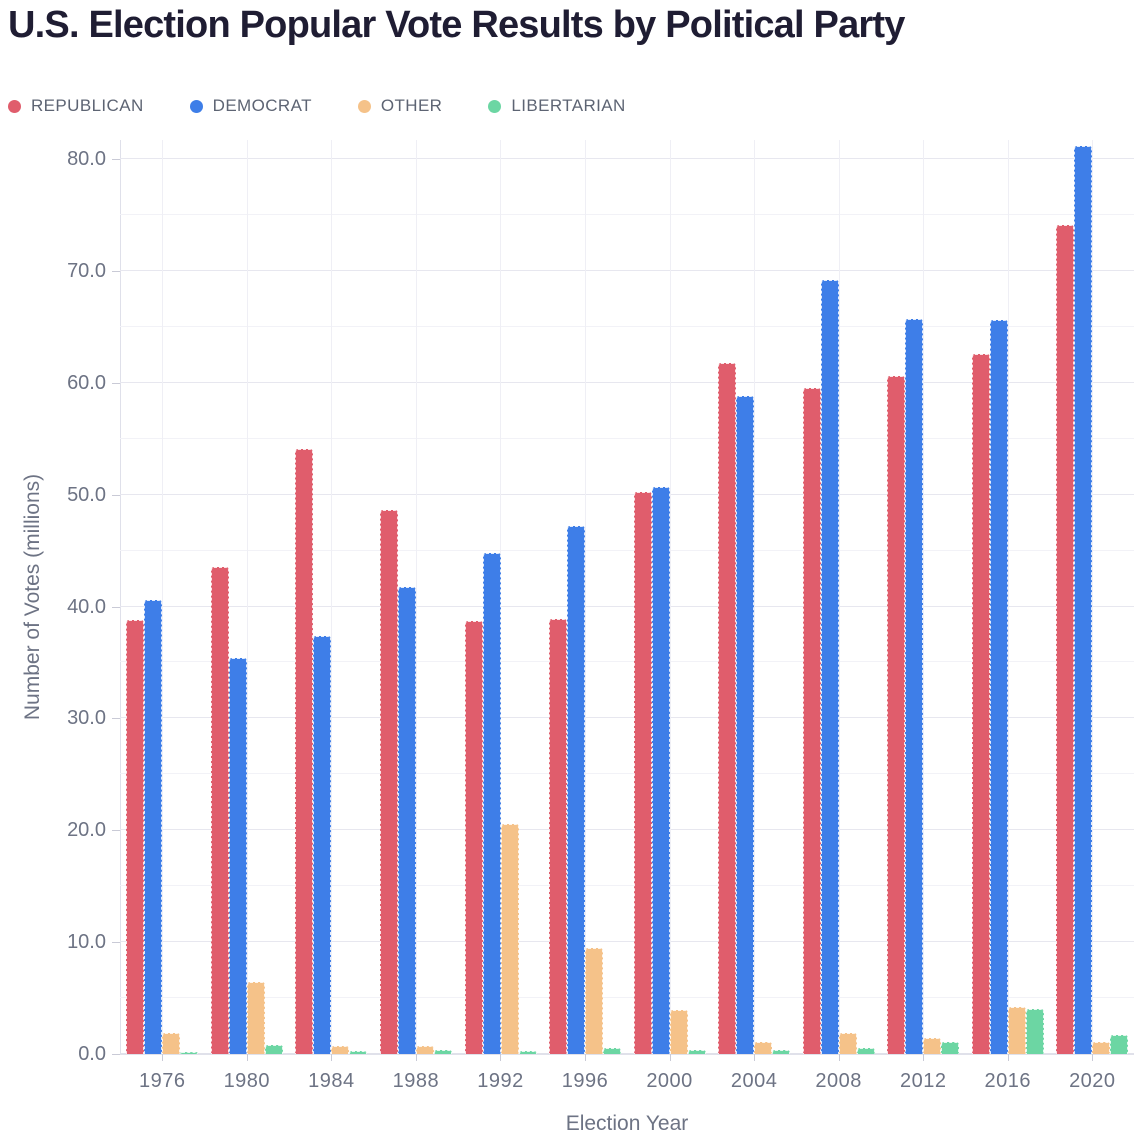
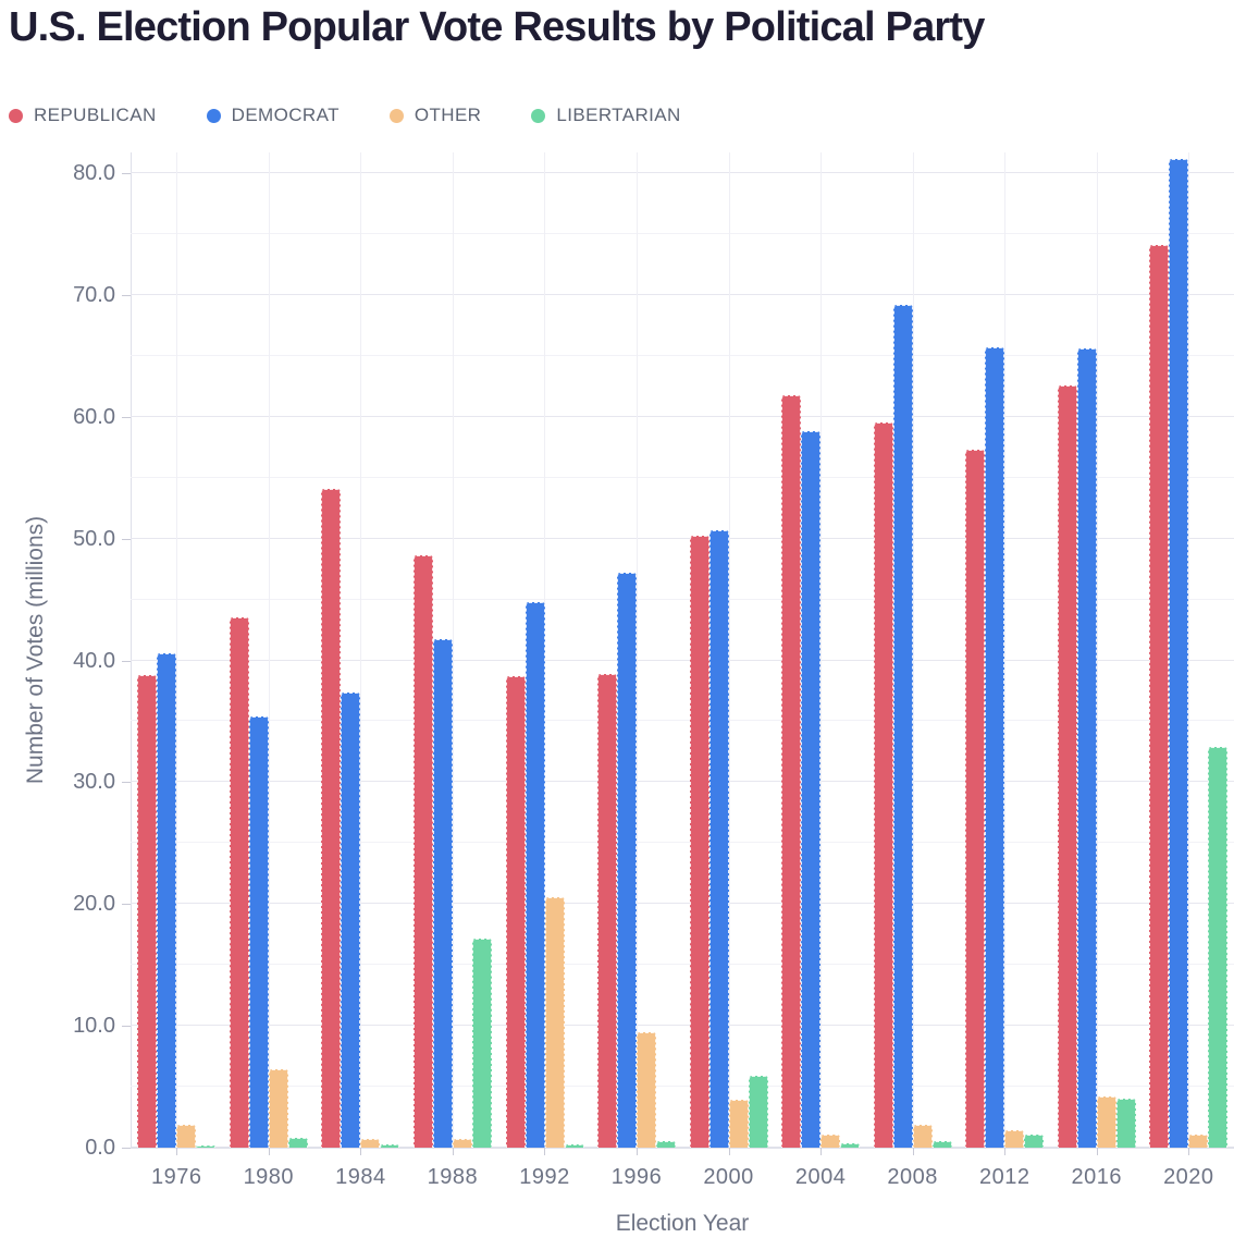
LIBERTARIAN/1988: 0.4 -> 17.2
LIBERTARIAN/2000: 0.4 -> 5.9
REPUBLICAN/2012: 60.6 -> 57.3
LIBERTARIAN/2020: 1.7 -> 32.9
